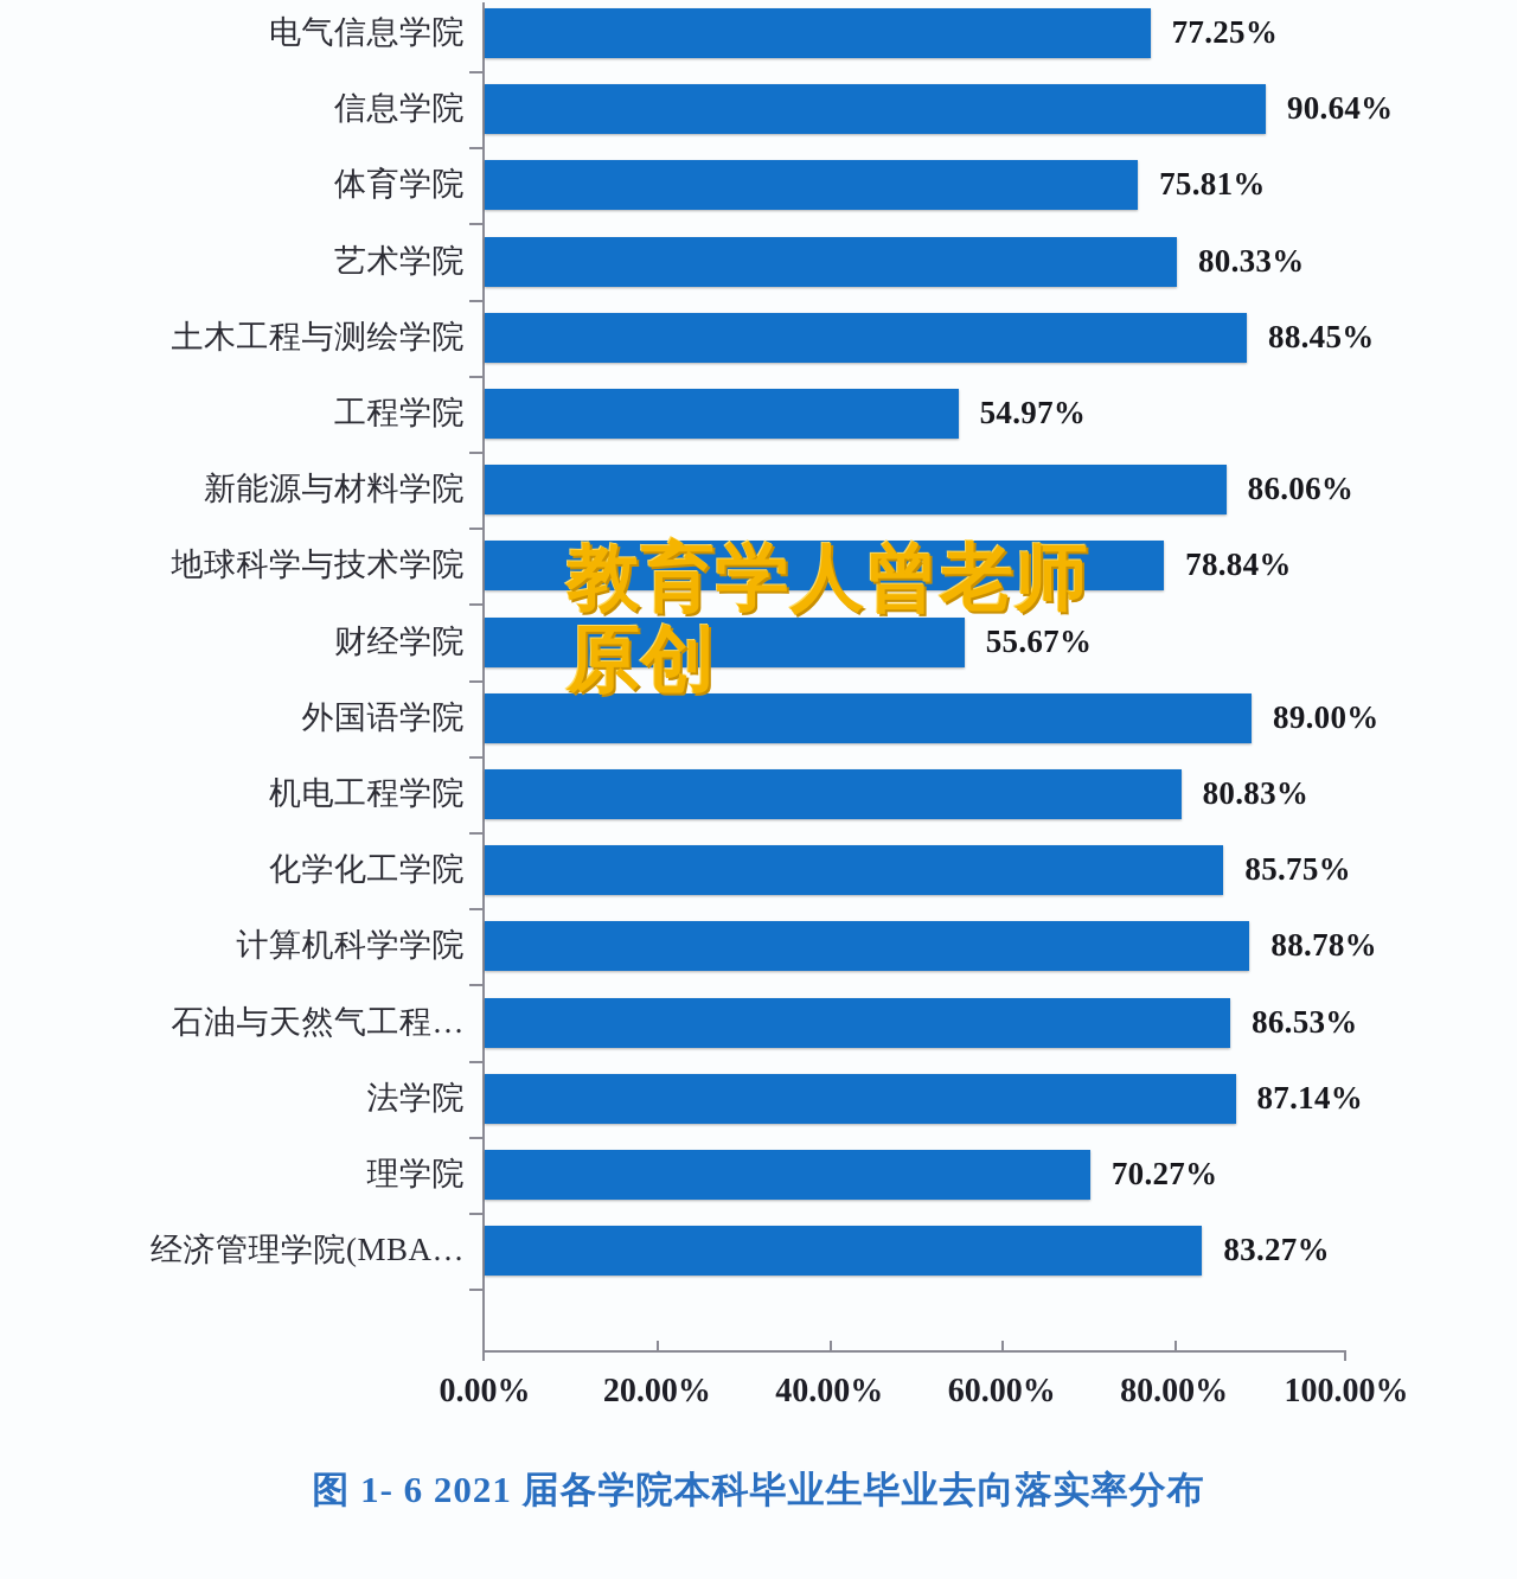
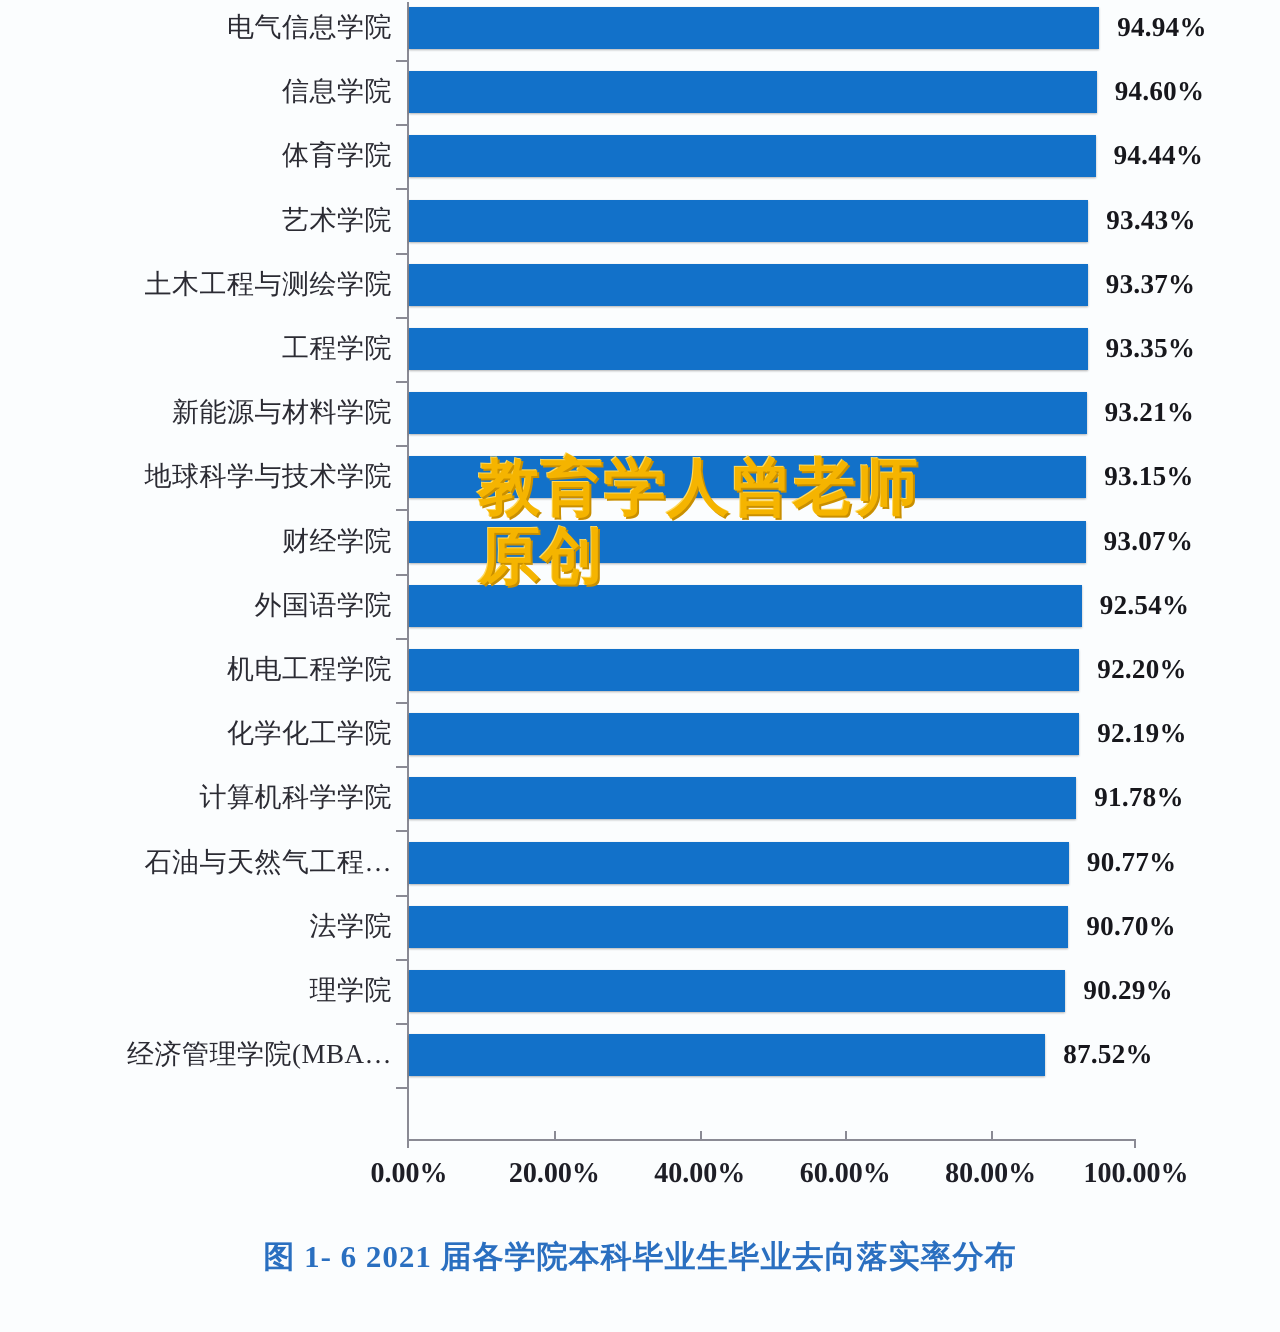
电气信息学院: 77.25% -> 94.94%
信息学院: 90.64% -> 94.60%
体育学院: 75.81% -> 94.44%
艺术学院: 80.33% -> 93.43%
土木工程与测绘学院: 88.45% -> 93.37%
工程学院: 54.97% -> 93.35%
新能源与材料学院: 86.06% -> 93.21%
地球科学与技术学院: 78.84% -> 93.15%
财经学院: 55.67% -> 93.07%
外国语学院: 89.00% -> 92.54%
机电工程学院: 80.83% -> 92.20%
化学化工学院: 85.75% -> 92.19%
计算机科学学院: 88.78% -> 91.78%
石油与天然气工程…: 86.53% -> 90.77%
法学院: 87.14% -> 90.70%
理学院: 70.27% -> 90.29%
经济管理学院(MBA…: 83.27% -> 87.52%
